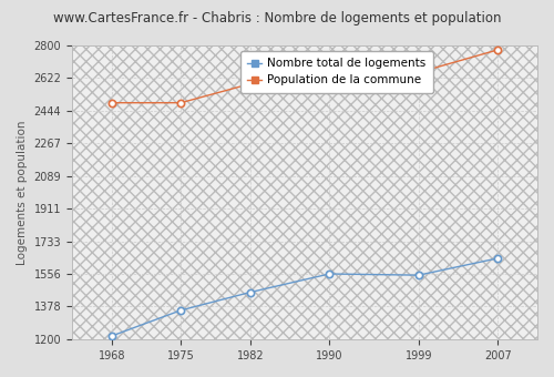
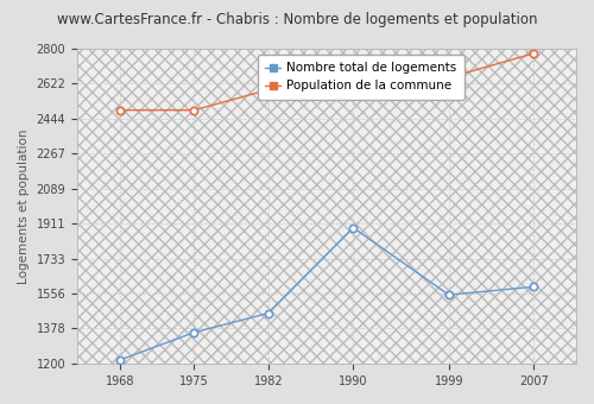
Nombre total de logements/1990: 1560 -> 1890
Nombre total de logements/2007: 1640 -> 1590
